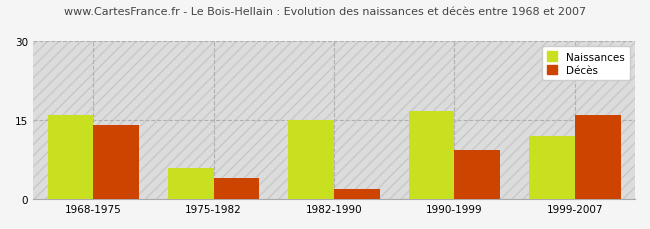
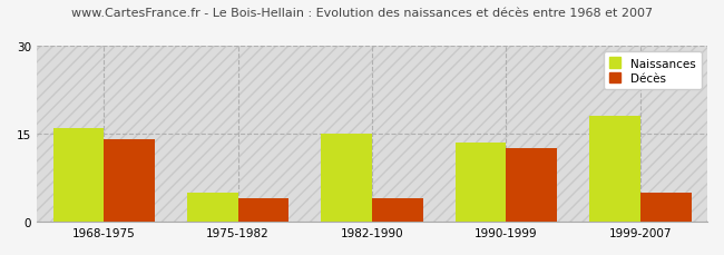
Naissances/1975-1982: 6.0 -> 5.0
Décès/1982-1990: 2.0 -> 4.0
Naissances/1990-1999: 16.8 -> 13.5
Décès/1990-1999: 9.4 -> 12.5
Naissances/1999-2007: 12.0 -> 18.0
Décès/1999-2007: 16.0 -> 5.0
